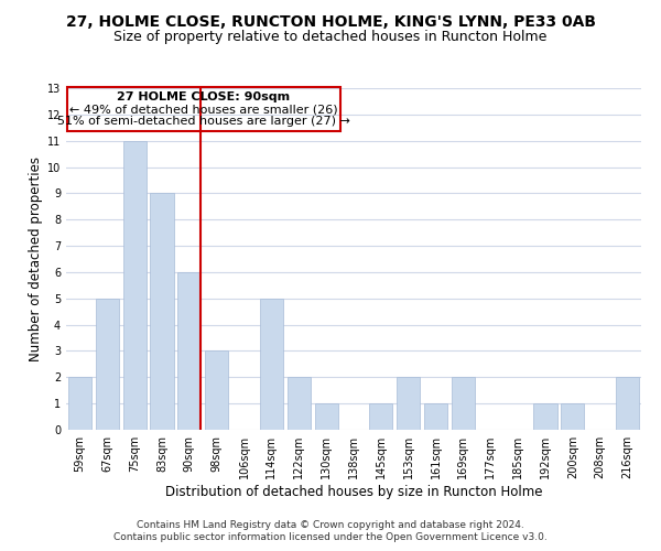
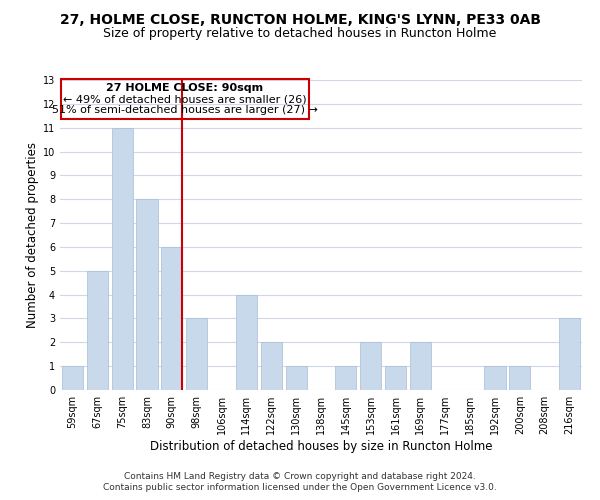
59sqm: 2 -> 1
83sqm: 9 -> 8
114sqm: 5 -> 4
216sqm: 2 -> 3
